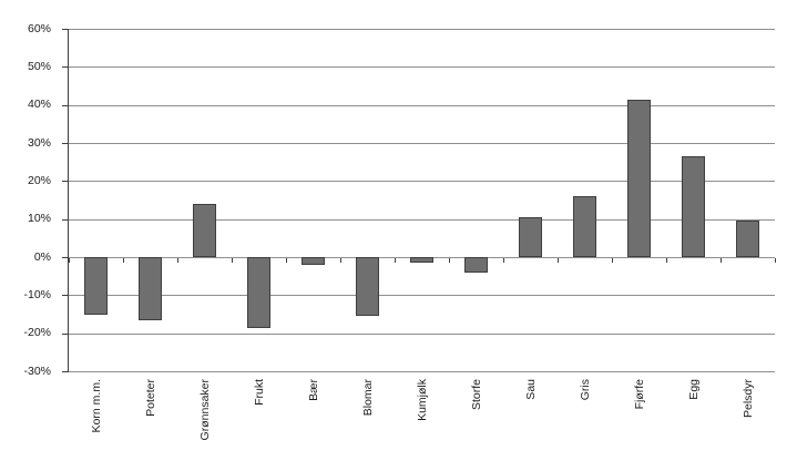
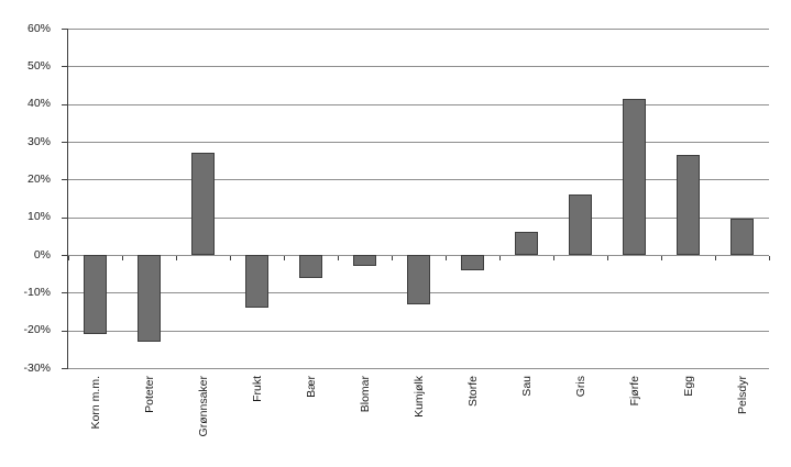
Korn m.m.: -15% -> -21%
Poteter: -16% -> -23%
Grønnsaker: 14% -> 27%
Frukt: -18% -> -14%
Bær: -2% -> -6%
Blomar: -16% -> -3%
Kumjølk: -2% -> -13%
Sau: 10% -> 6%
